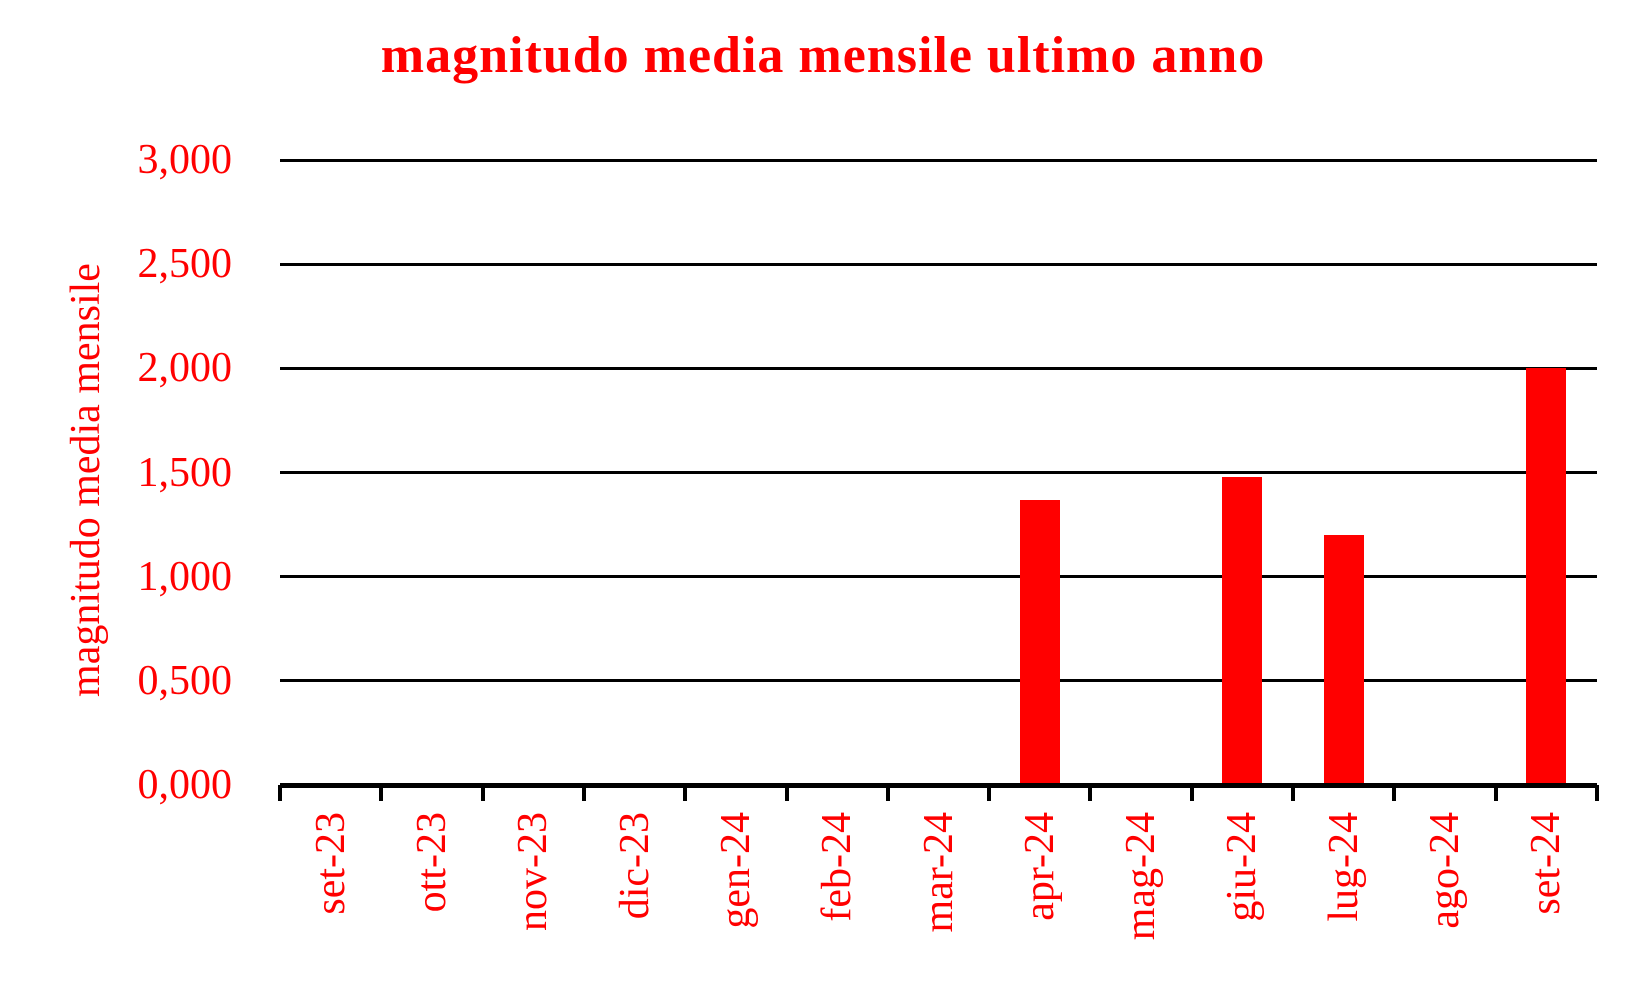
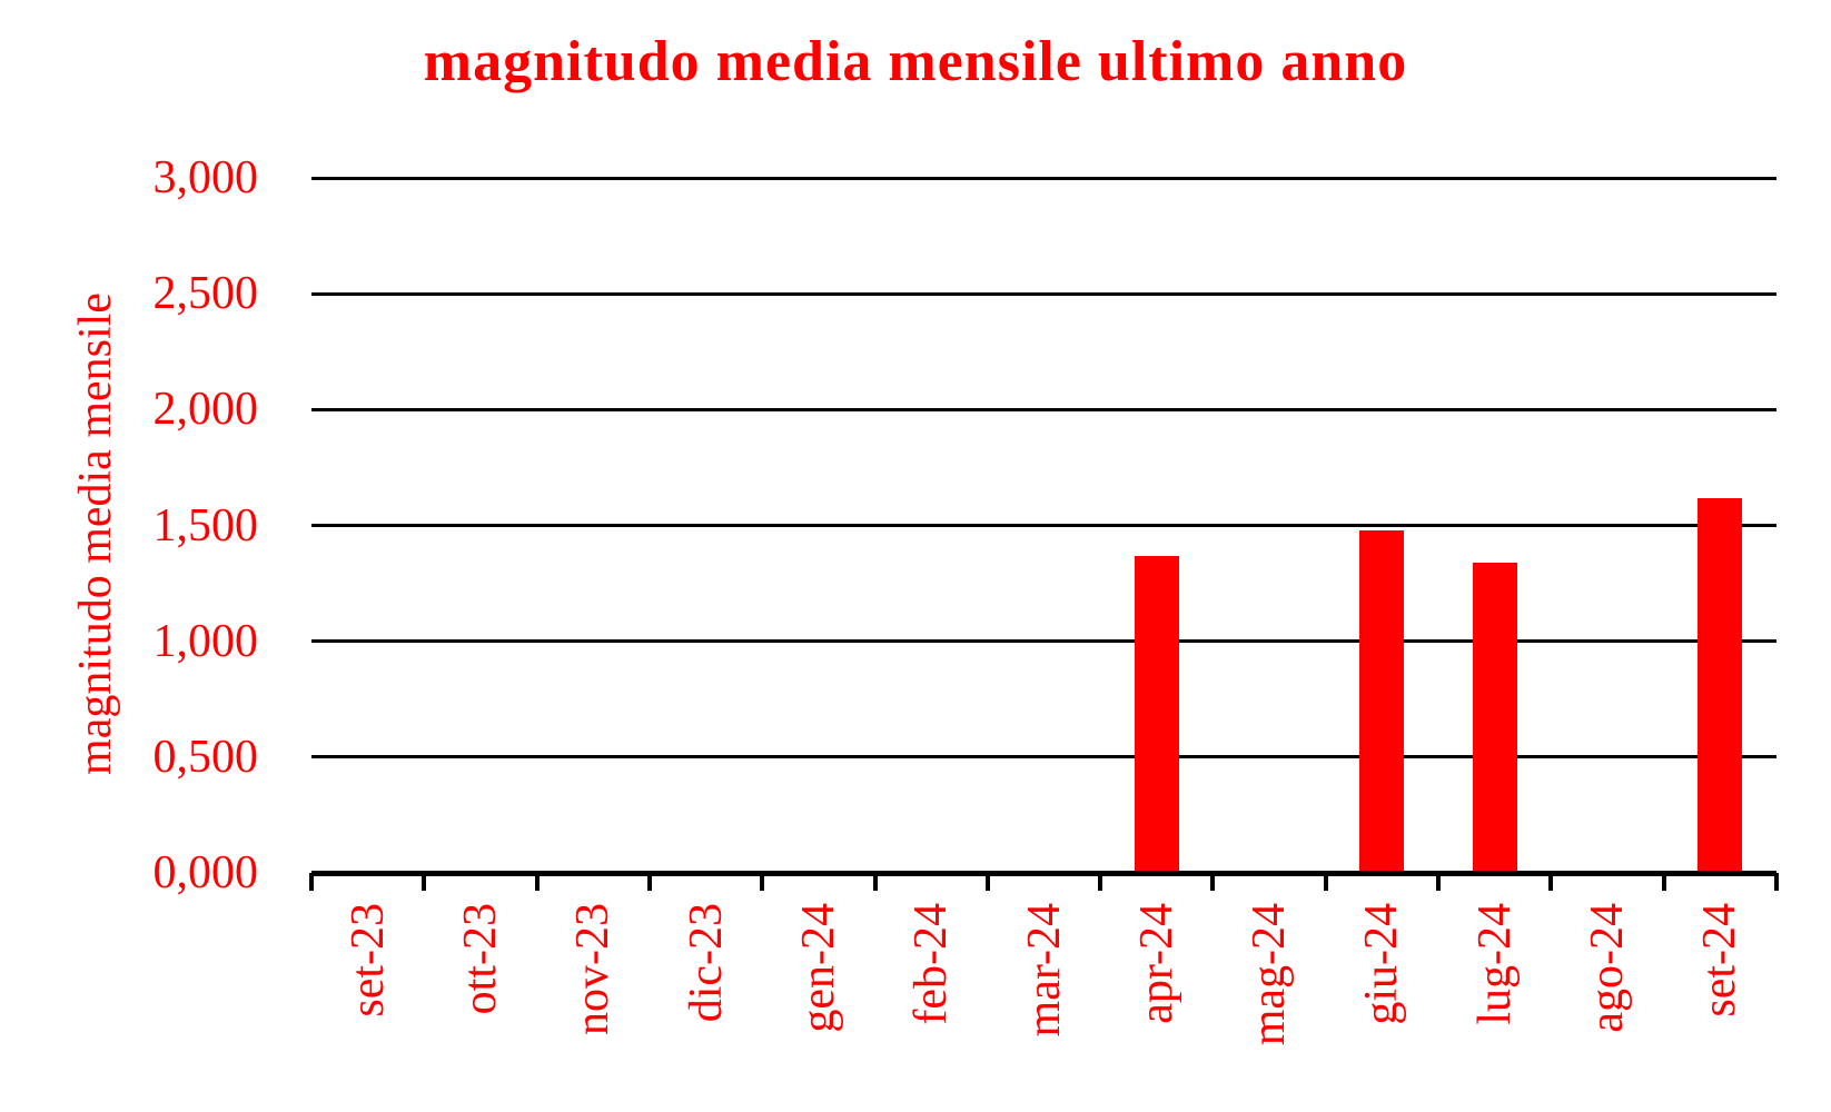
lug-24: 1,20 -> 1,34
set-24: 2,00 -> 1,62
